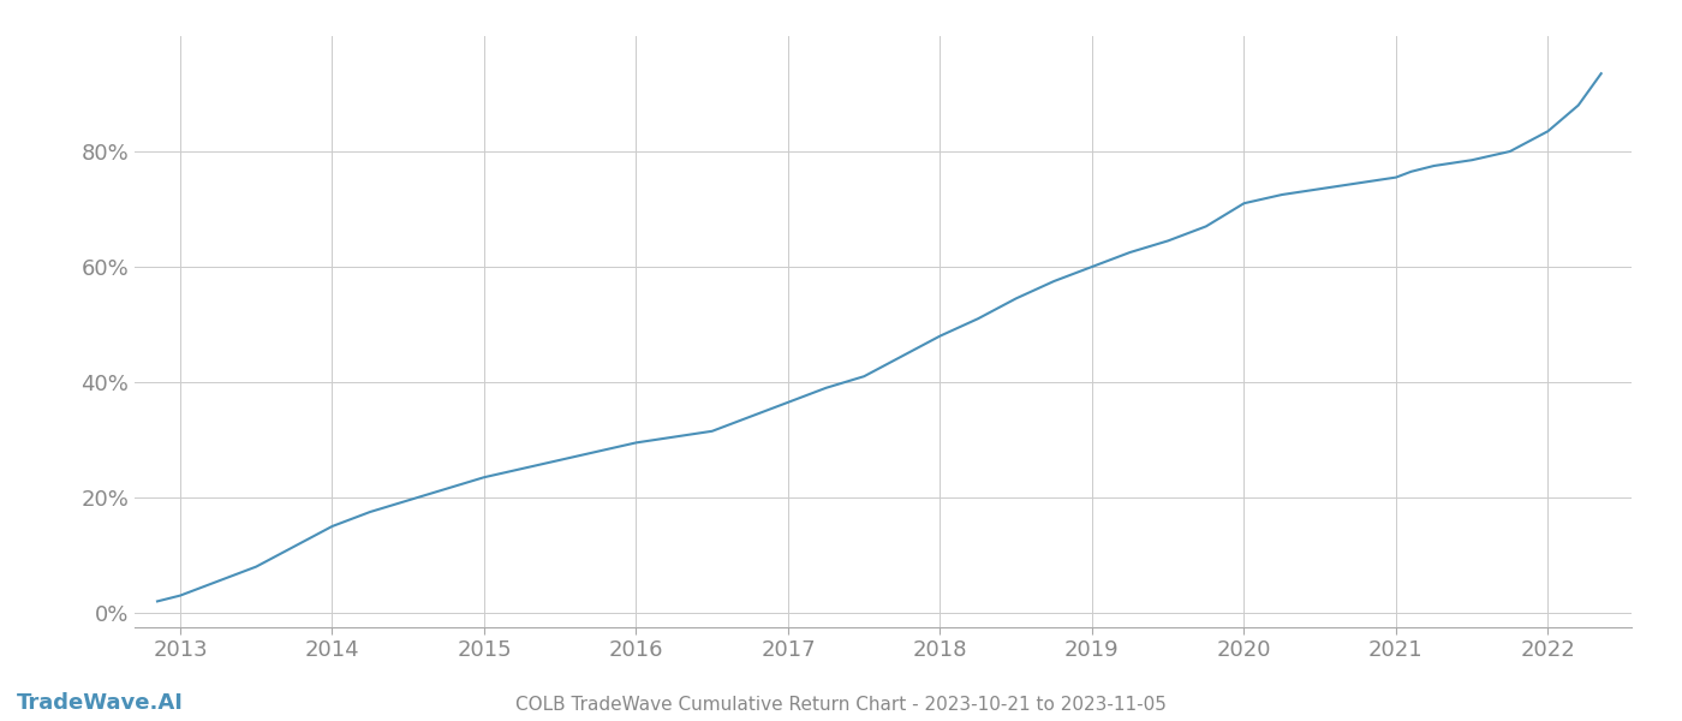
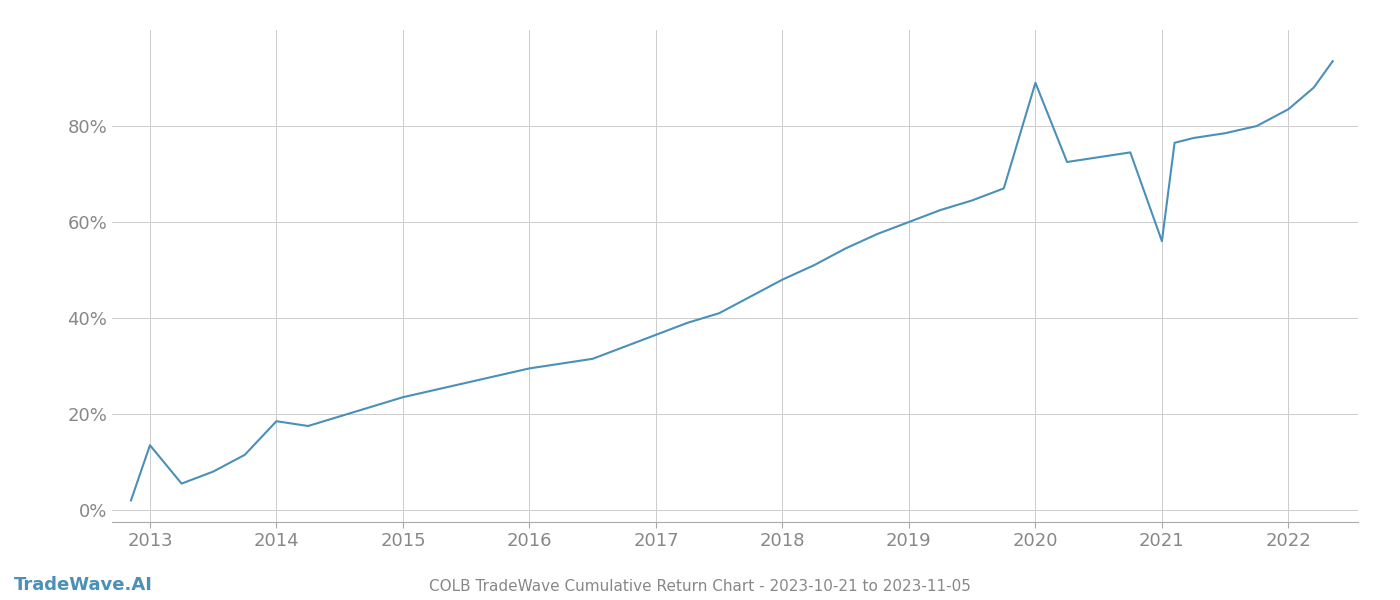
2013: 3.0% -> 13.5%
2014: 15.0% -> 18.5%
2020: 71.0% -> 89.0%
2021: 75.5% -> 56.0%
